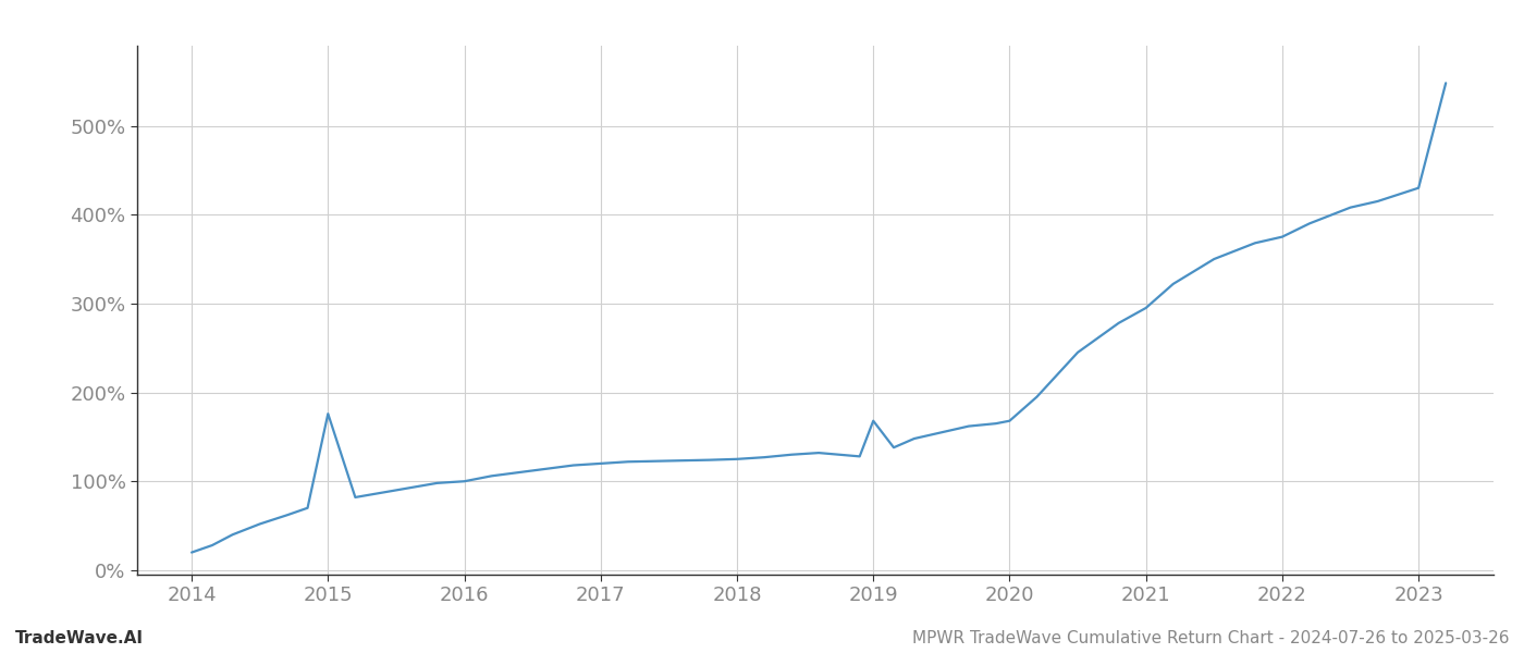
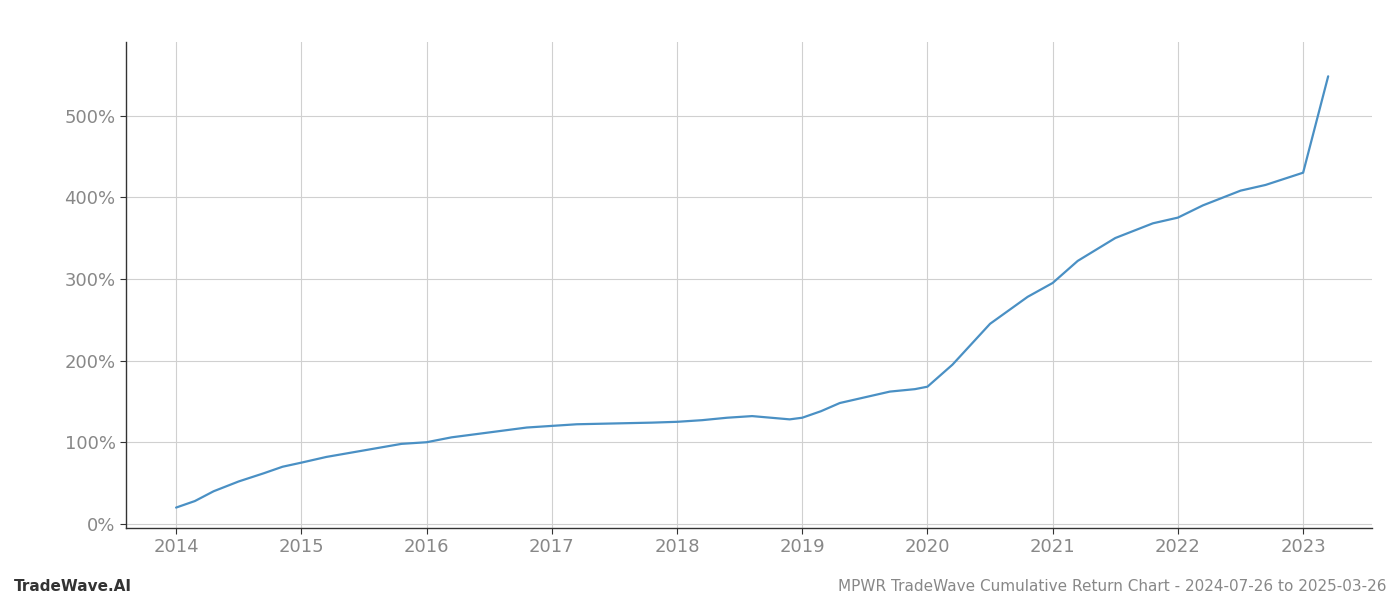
2015: 176% -> 75%
2019: 168% -> 130%
